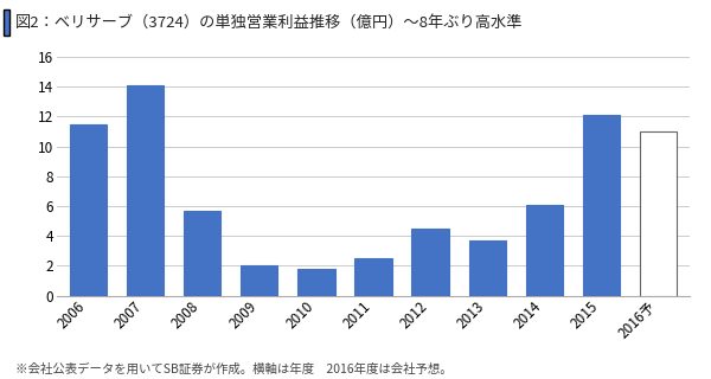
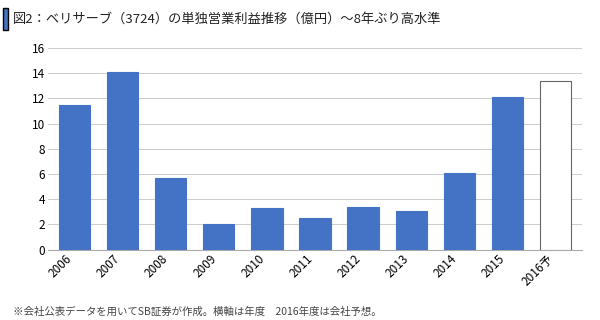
2010: 1.8 -> 3.3
2012: 4.5 -> 3.4
2013: 3.7 -> 3.1
2016予: 11.0 -> 13.4
